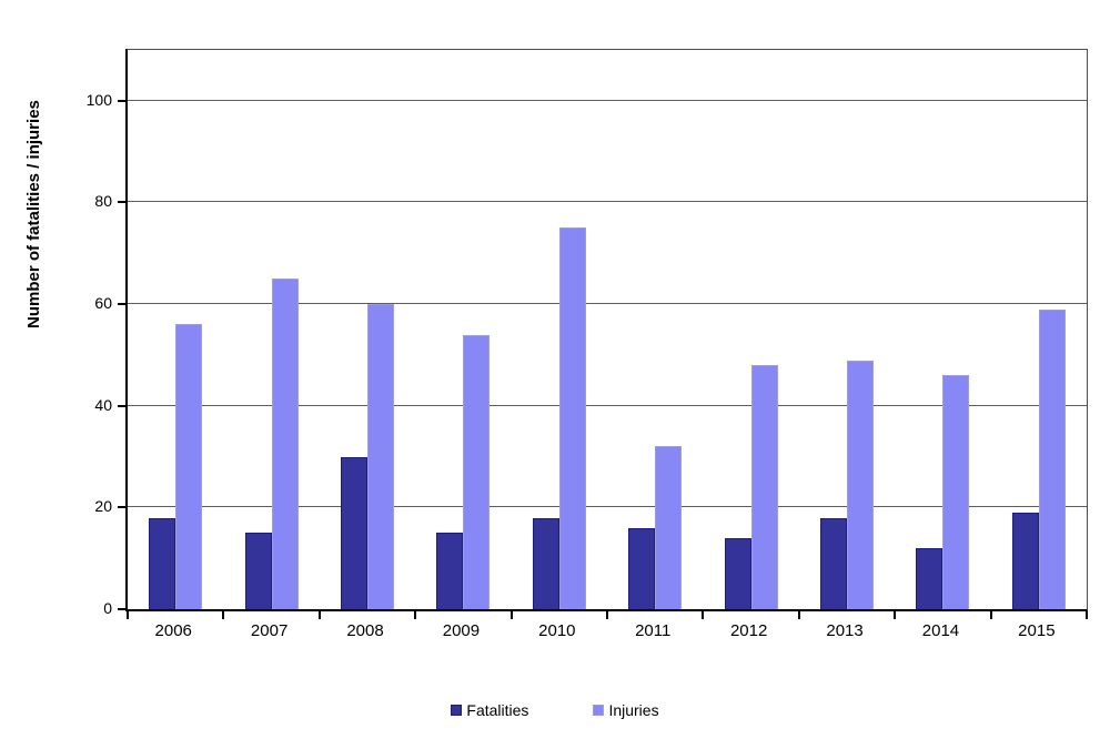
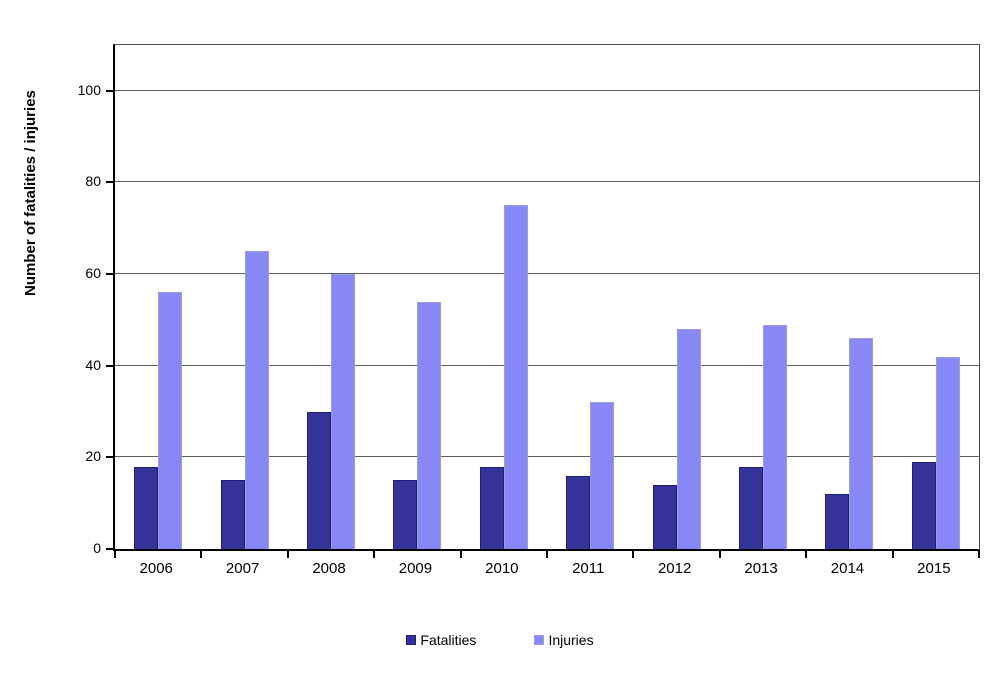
Injuries/2015: 59 -> 42
